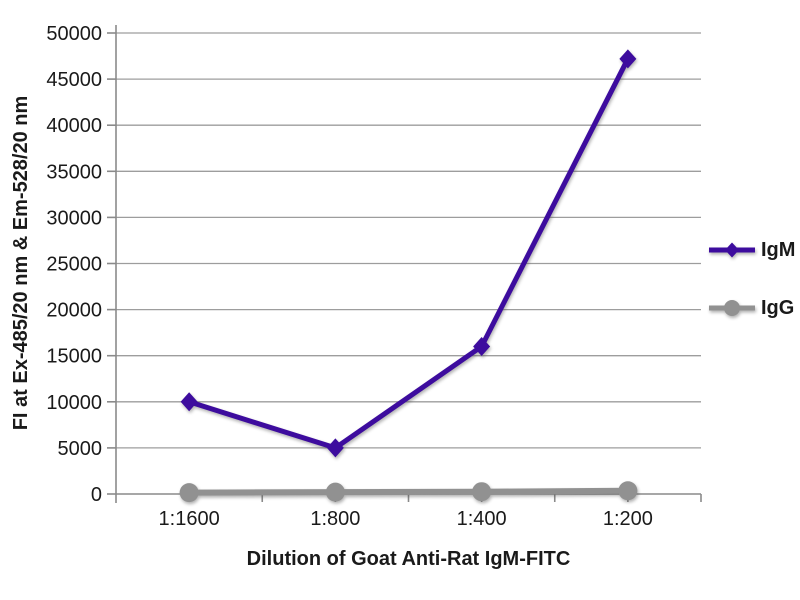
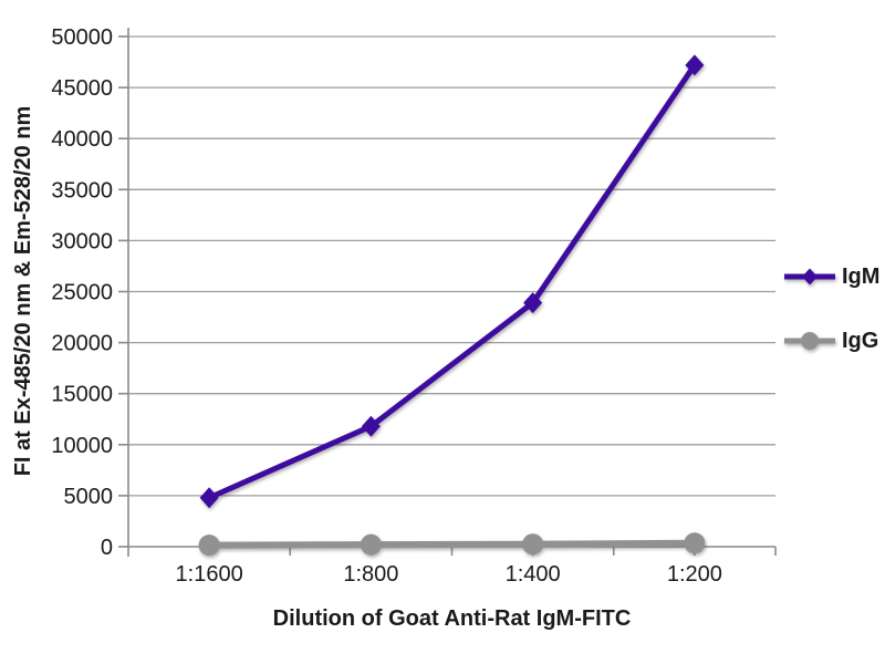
IgM/1:1600: 10000 -> 5000
IgM/1:800: 5000 -> 12000
IgM/1:400: 16000 -> 24000
